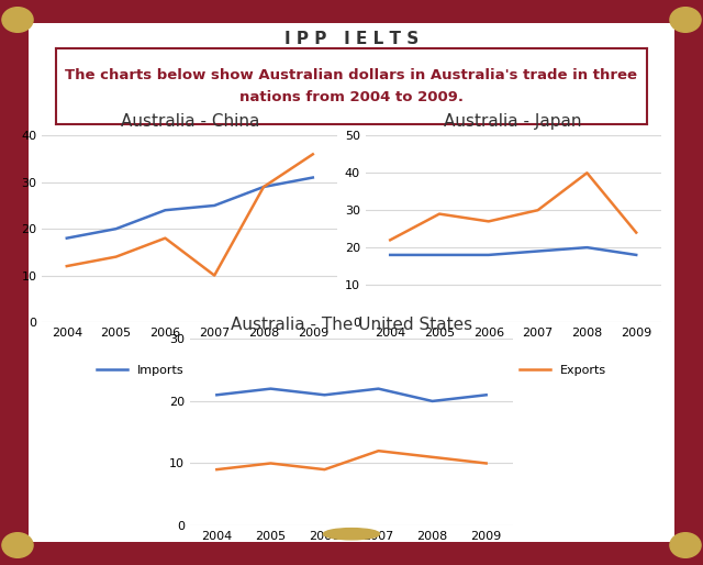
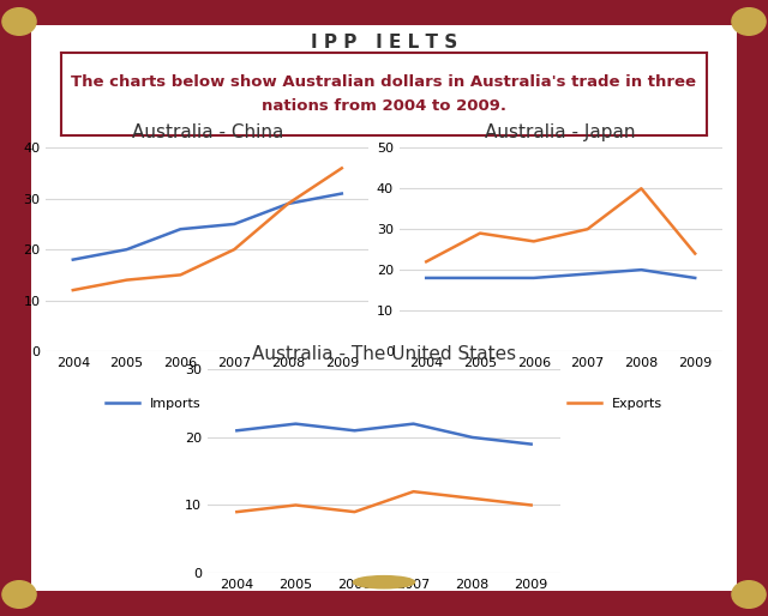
Australia - China/Exports/2006: 18 -> 15
Australia - China/Exports/2007: 10 -> 20
Australia - The United States/Imports/2009: 21 -> 19
